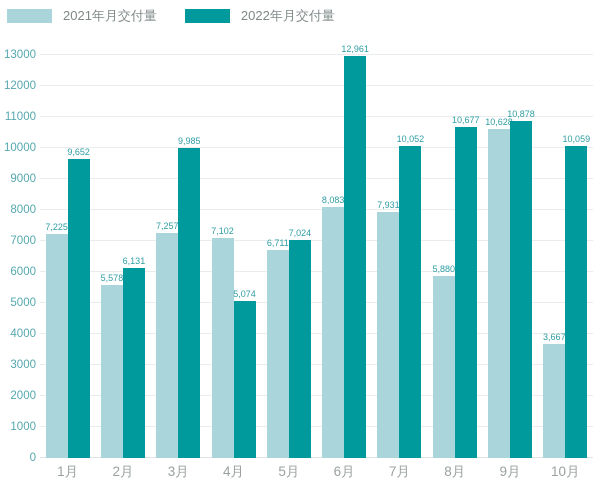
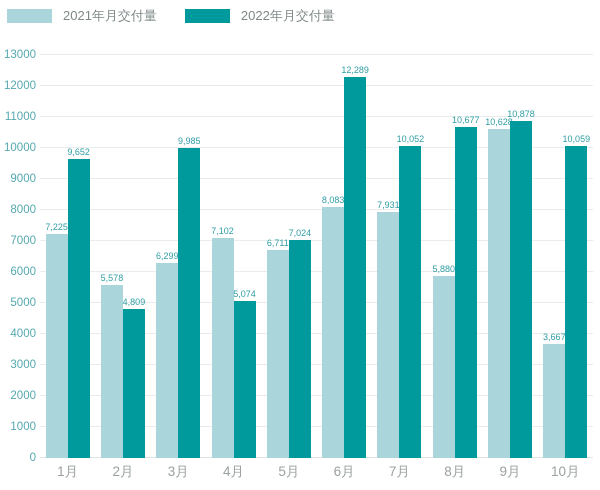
2022年月交付量/2月: 6,131 -> 4,809
2021年月交付量/3月: 7,257 -> 6,299
2022年月交付量/6月: 12,961 -> 12,289
